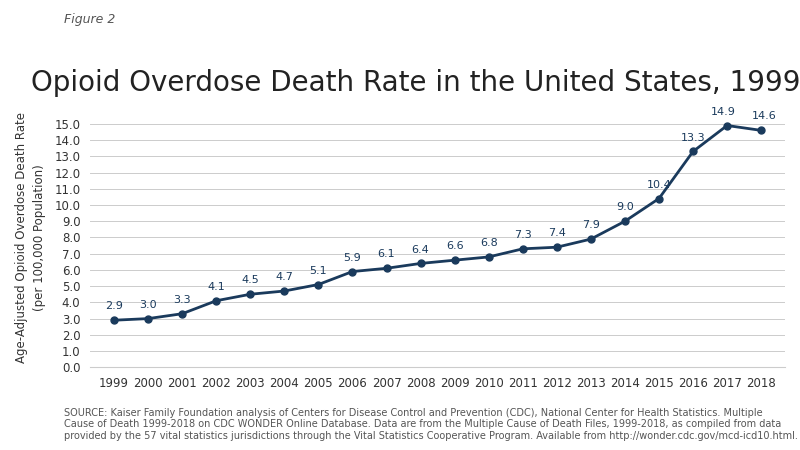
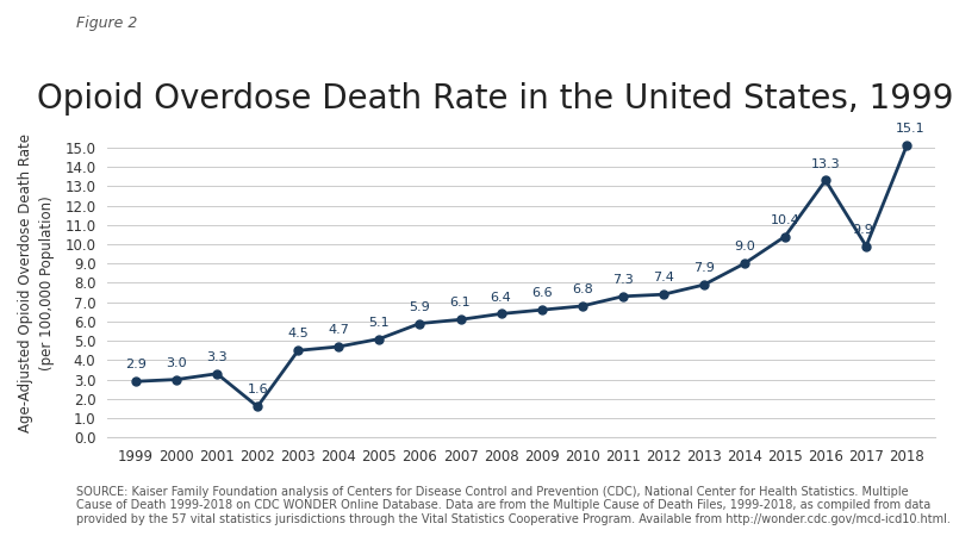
2002: 4.1 -> 1.6
2017: 14.9 -> 9.9
2018: 14.6 -> 15.1
